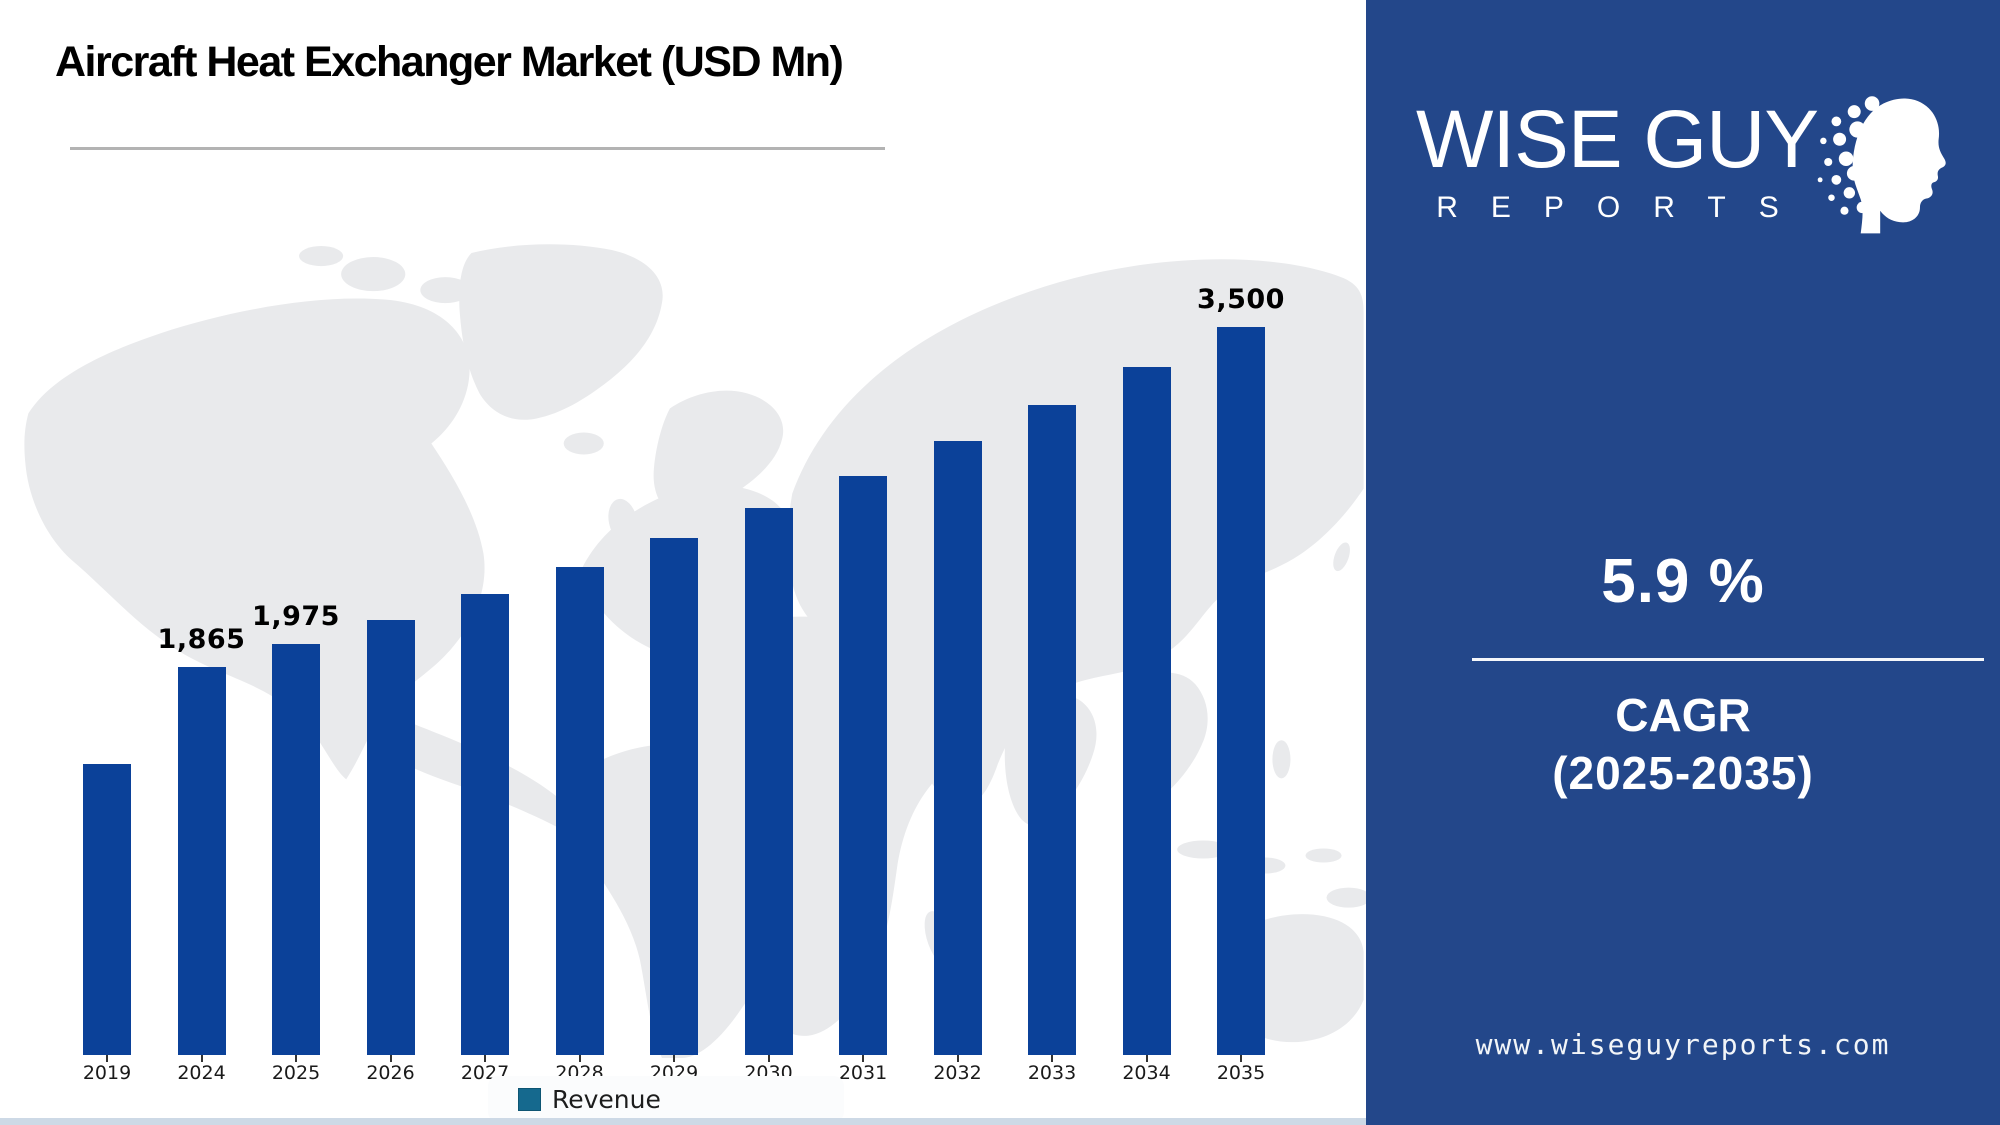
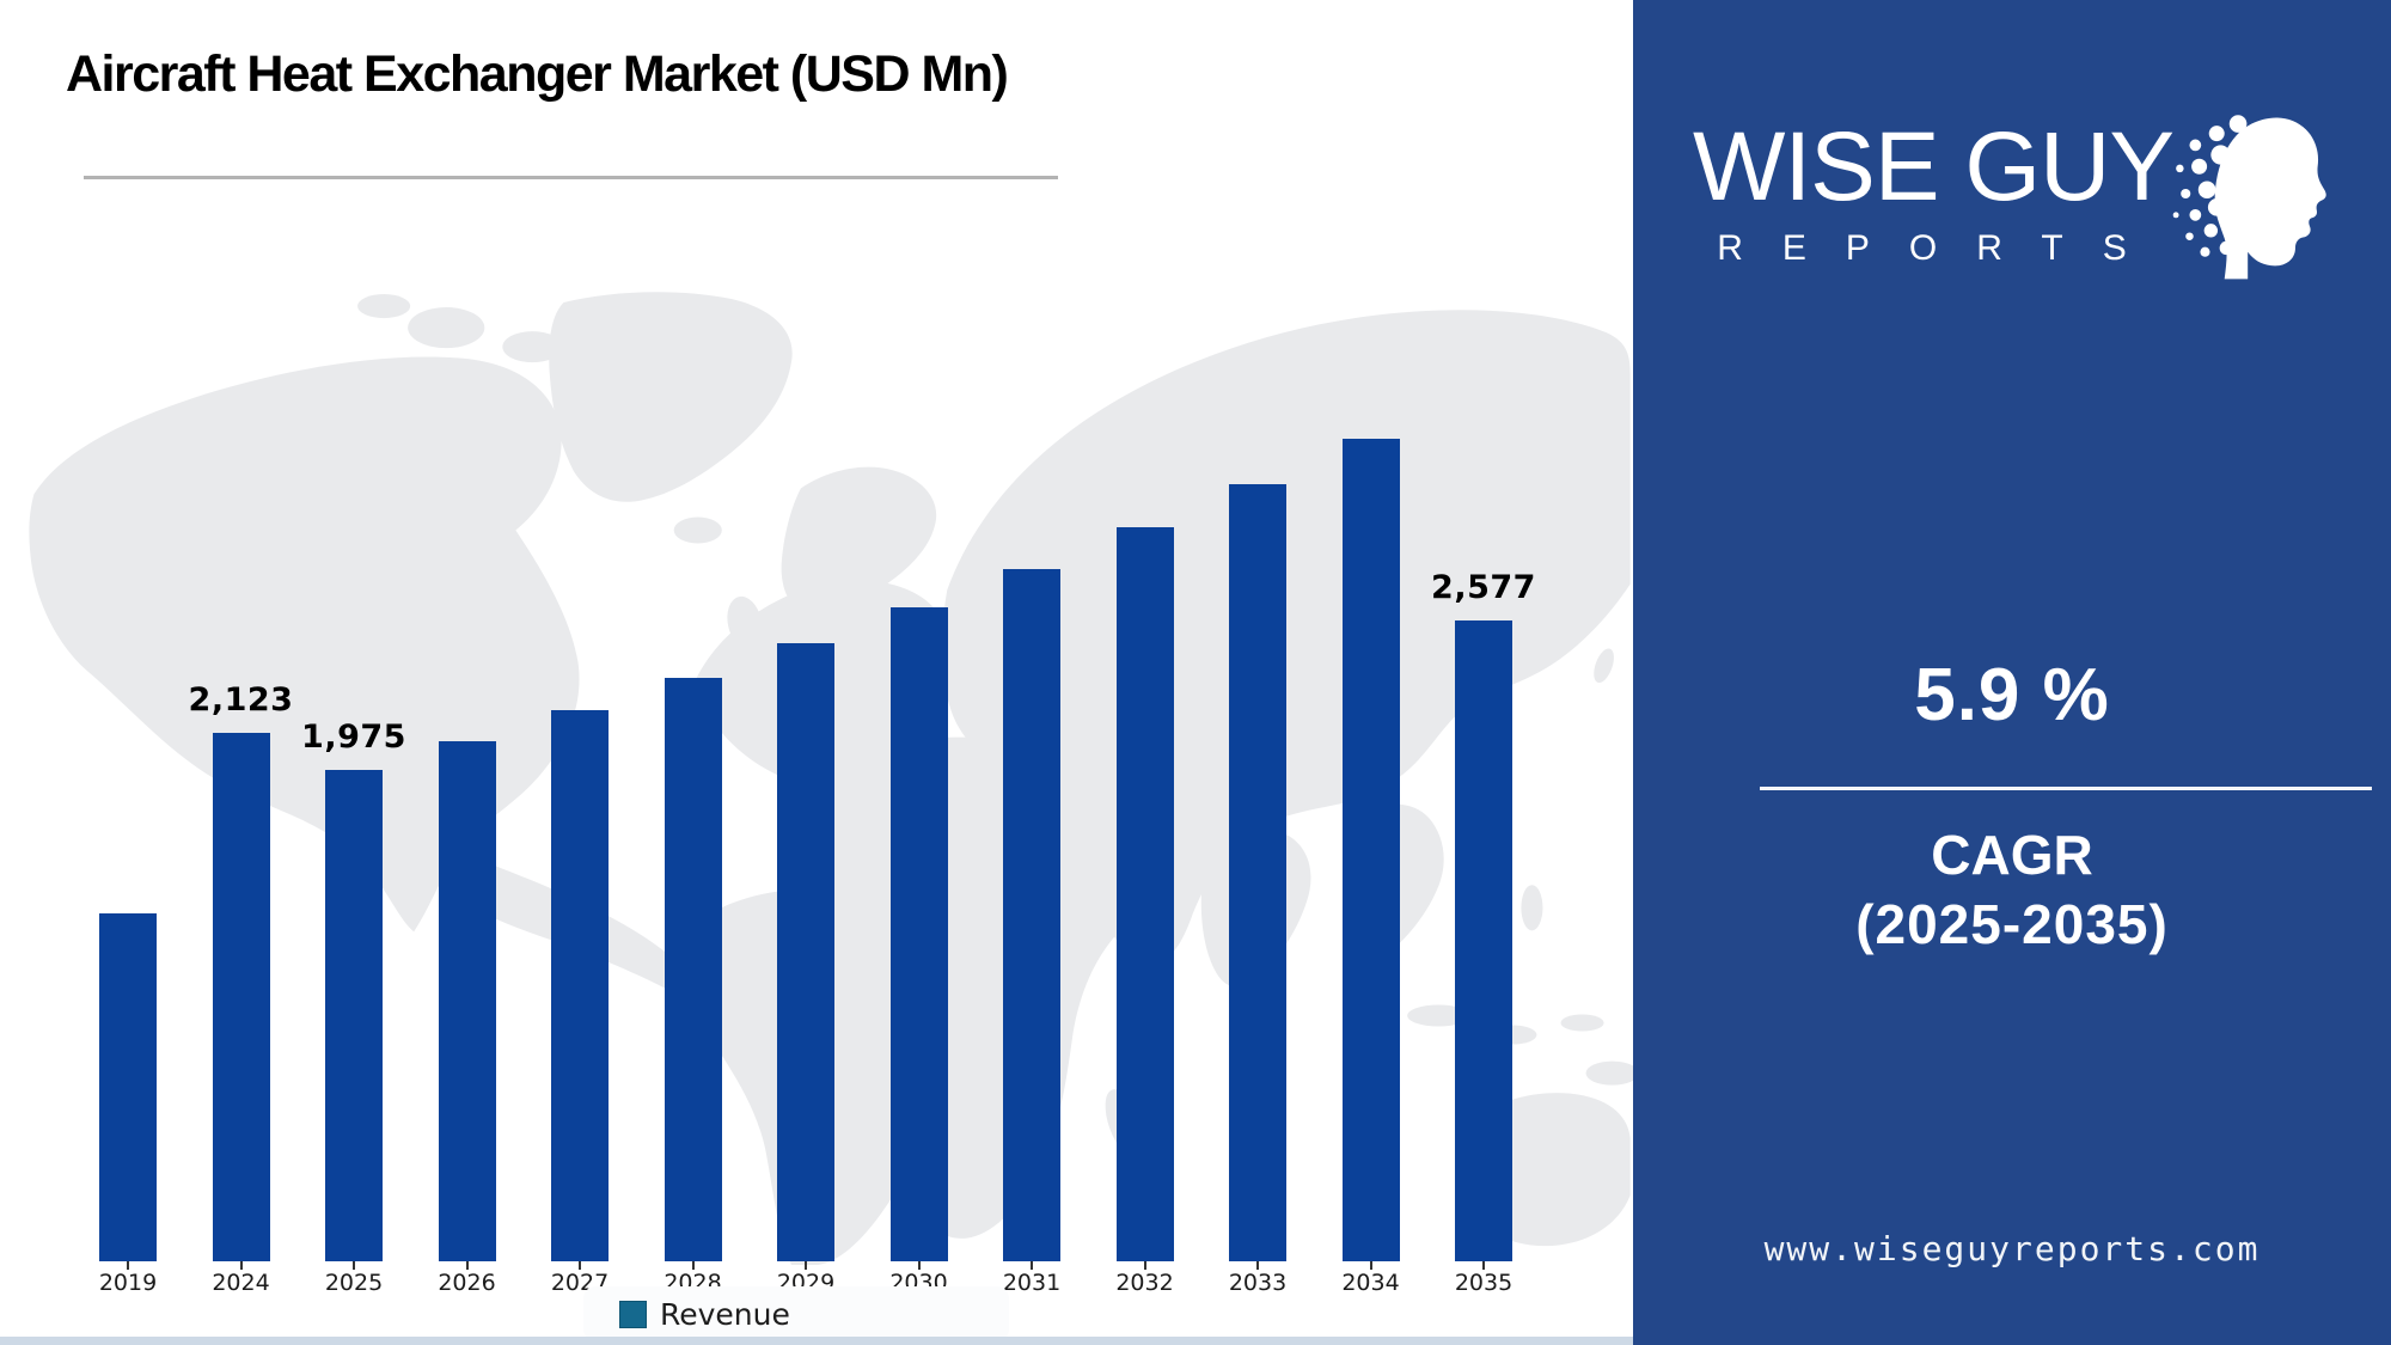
2024: 1,865 -> 2,123
2035: 3,500 -> 2,577
